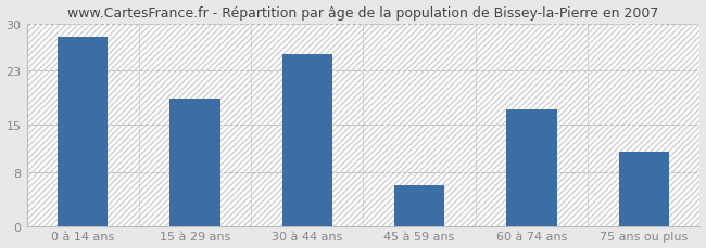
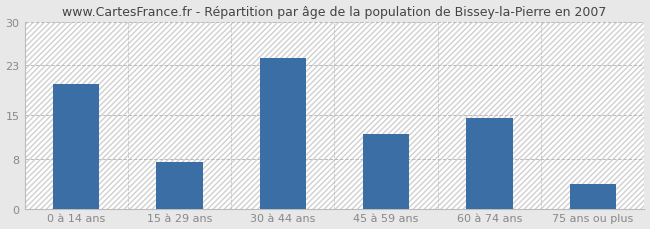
0 à 14 ans: 28.0 -> 20.0
15 à 29 ans: 18.8 -> 7.5
30 à 44 ans: 25.4 -> 24.2
45 à 59 ans: 6.0 -> 12.0
60 à 74 ans: 17.2 -> 14.5
75 ans ou plus: 11.0 -> 4.0
